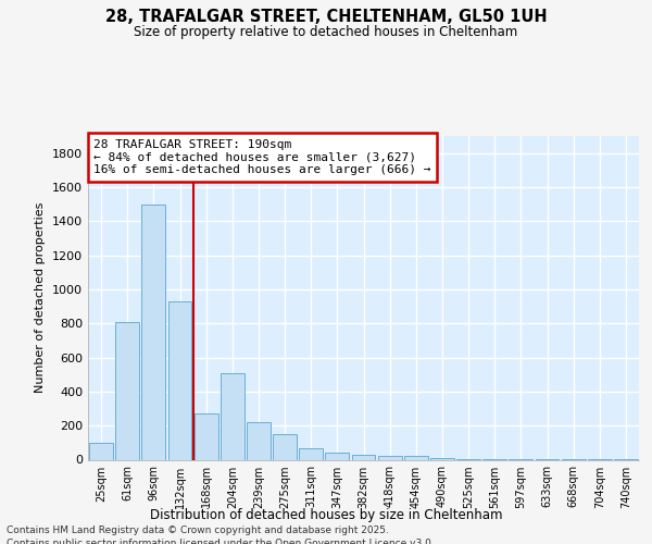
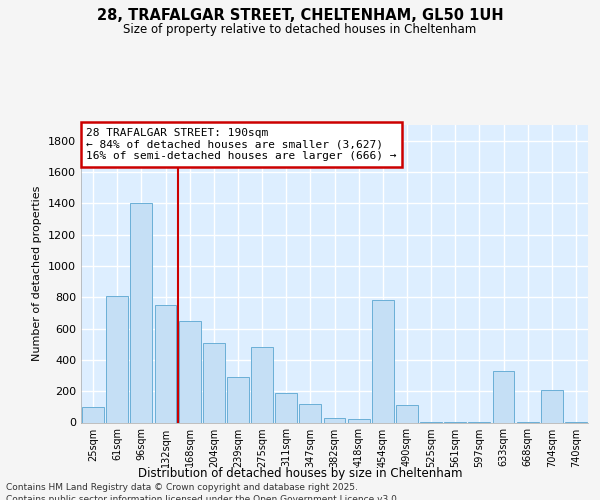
96sqm: 1500 -> 1400
132sqm: 930 -> 750
168sqm: 270 -> 650
239sqm: 220 -> 290
275sqm: 150 -> 480
311sqm: 70 -> 190
347sqm: 40 -> 120
454sqm: 20 -> 780
490sqm: 10 -> 110
633sqm: 0 -> 330
704sqm: 0 -> 210
